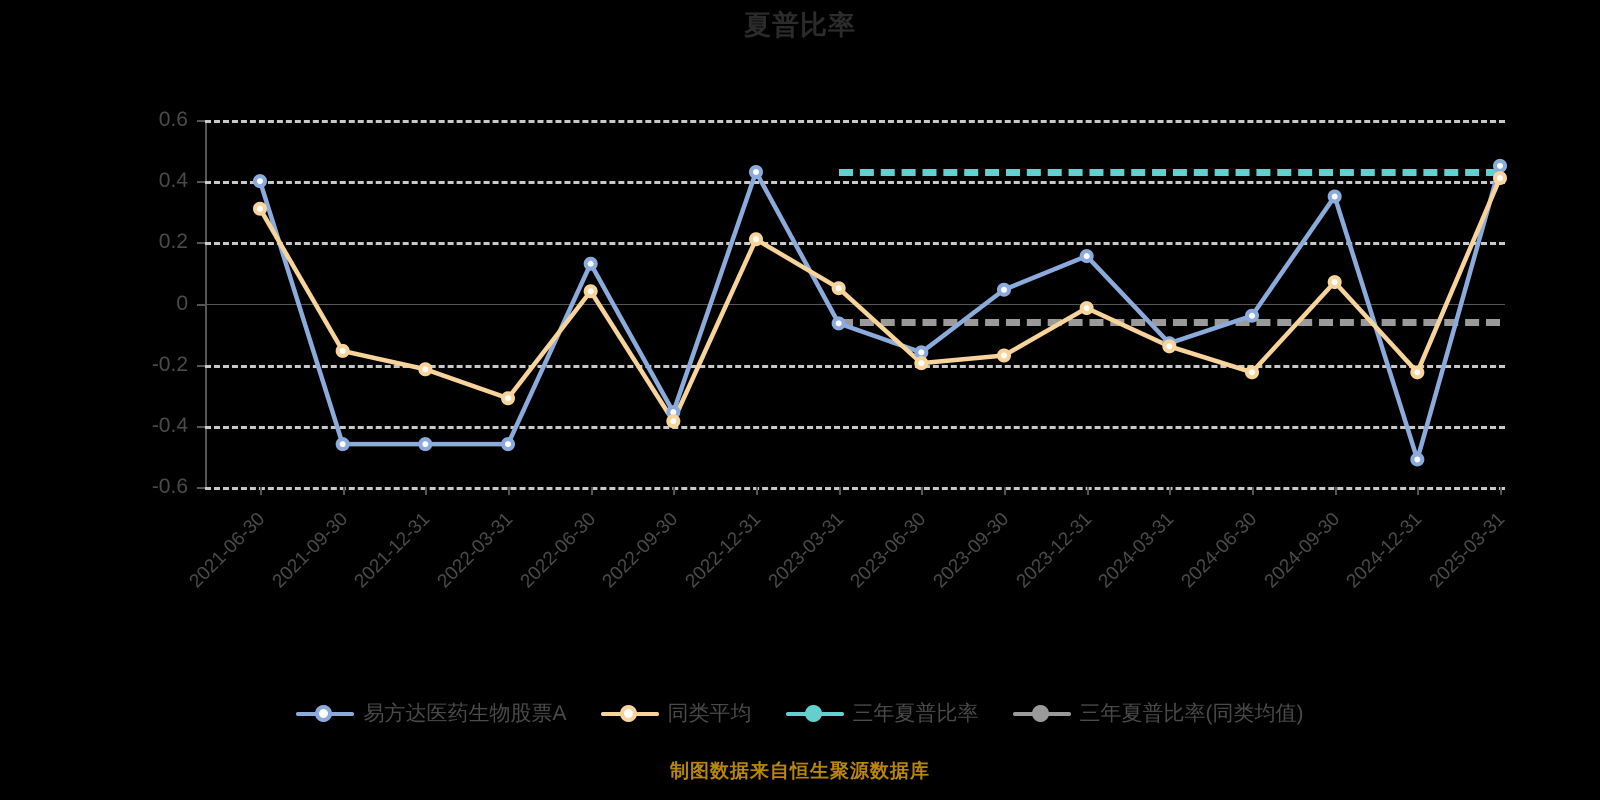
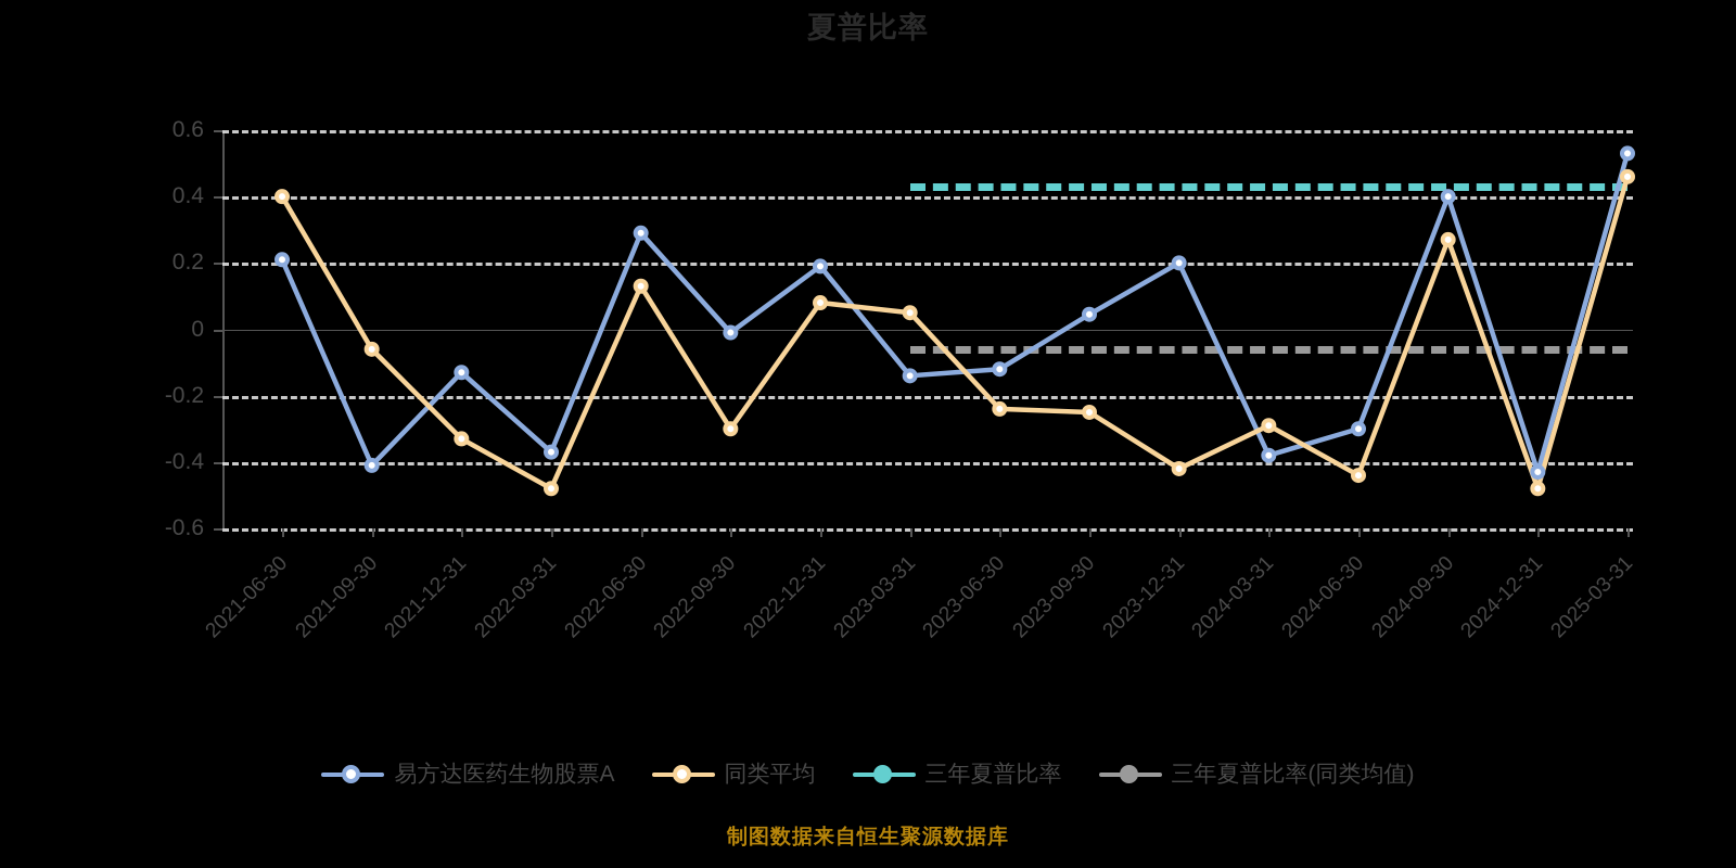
易方达医药生物股票A/2021-06-30: 0.40 -> 0.21
同类平均/2021-06-30: 0.31 -> 0.40
易方达医药生物股票A/2021-09-30: -0.46 -> -0.41
同类平均/2021-09-30: -0.15 -> -0.06
易方达医药生物股票A/2021-12-31: -0.46 -> -0.13
同类平均/2021-12-31: -0.21 -> -0.33
易方达医药生物股票A/2022-03-31: -0.46 -> -0.37
同类平均/2022-03-31: -0.31 -> -0.48
易方达医药生物股票A/2022-06-30: 0.13 -> 0.29
同类平均/2022-06-30: 0.04 -> 0.13
易方达医药生物股票A/2022-09-30: -0.35 -> -0.01
同类平均/2022-09-30: -0.39 -> -0.30
易方达医药生物股票A/2022-12-31: 0.43 -> 0.19
同类平均/2022-12-31: 0.21 -> 0.08
易方达医药生物股票A/2023-03-31: -0.07 -> -0.14
易方达医药生物股票A/2023-06-30: -0.16 -> -0.12
同类平均/2023-06-30: -0.20 -> -0.24
同类平均/2023-09-30: -0.17 -> -0.25
易方达医药生物股票A/2023-12-31: 0.15 -> 0.20
同类平均/2023-12-31: -0.01 -> -0.42
易方达医药生物股票A/2024-03-31: -0.13 -> -0.38
同类平均/2024-03-31: -0.14 -> -0.29
易方达医药生物股票A/2024-06-30: -0.04 -> -0.30
同类平均/2024-06-30: -0.23 -> -0.44
易方达医药生物股票A/2024-09-30: 0.35 -> 0.40
同类平均/2024-09-30: 0.07 -> 0.27
易方达医药生物股票A/2024-12-31: -0.51 -> -0.43
同类平均/2024-12-31: -0.23 -> -0.48
易方达医药生物股票A/2025-03-31: 0.45 -> 0.53
同类平均/2025-03-31: 0.41 -> 0.46
